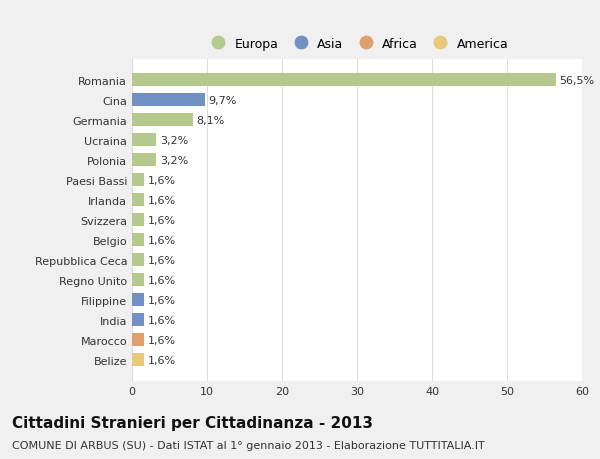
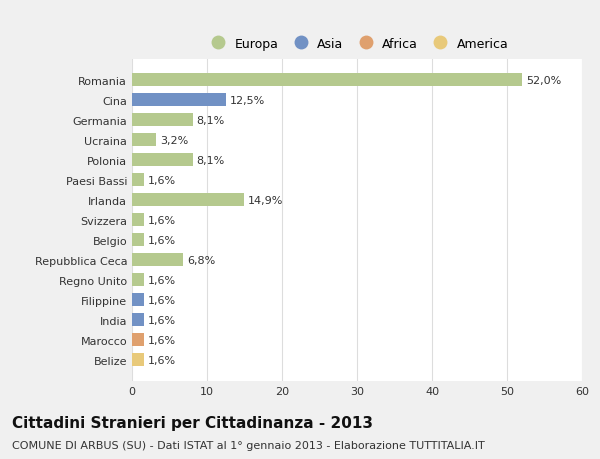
Romania: 56,5% -> 52,0%
Cina: 9,7% -> 12,5%
Polonia: 3,2% -> 8,1%
Irlanda: 1,6% -> 14,9%
Repubblica Ceca: 1,6% -> 6,8%
